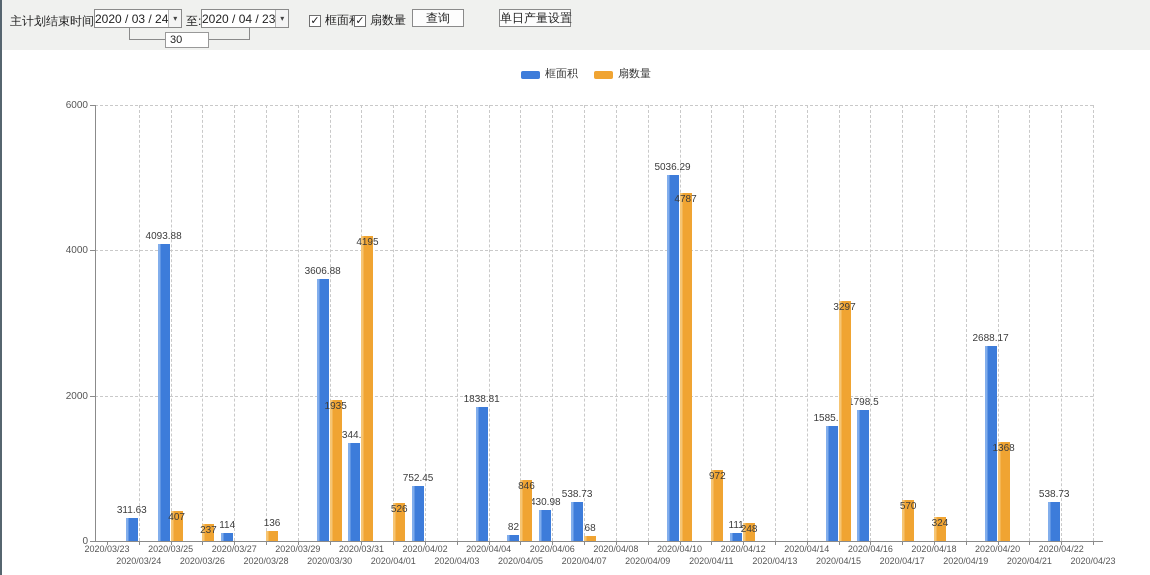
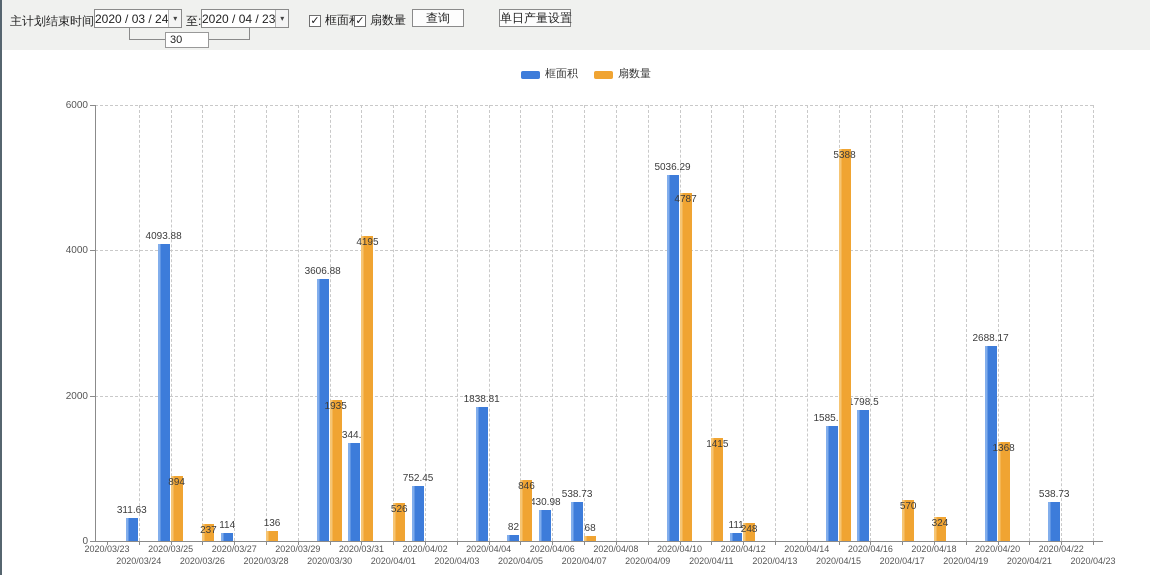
扇数量/2020/03/25: 407 -> 894
扇数量/2020/04/11: 972 -> 1415
扇数量/2020/04/15: 3297 -> 5388
